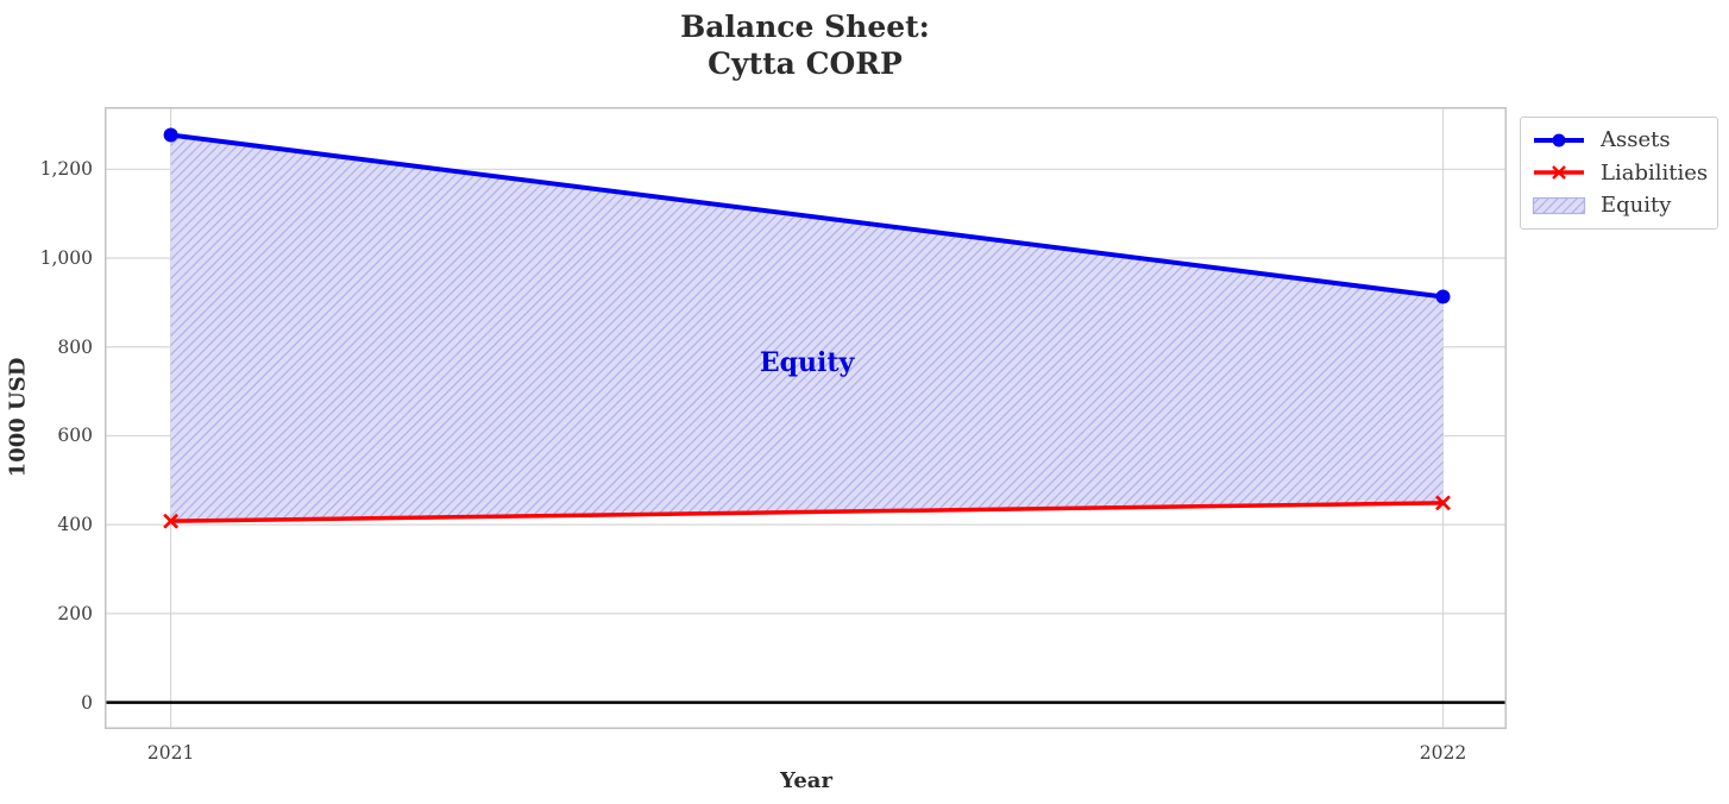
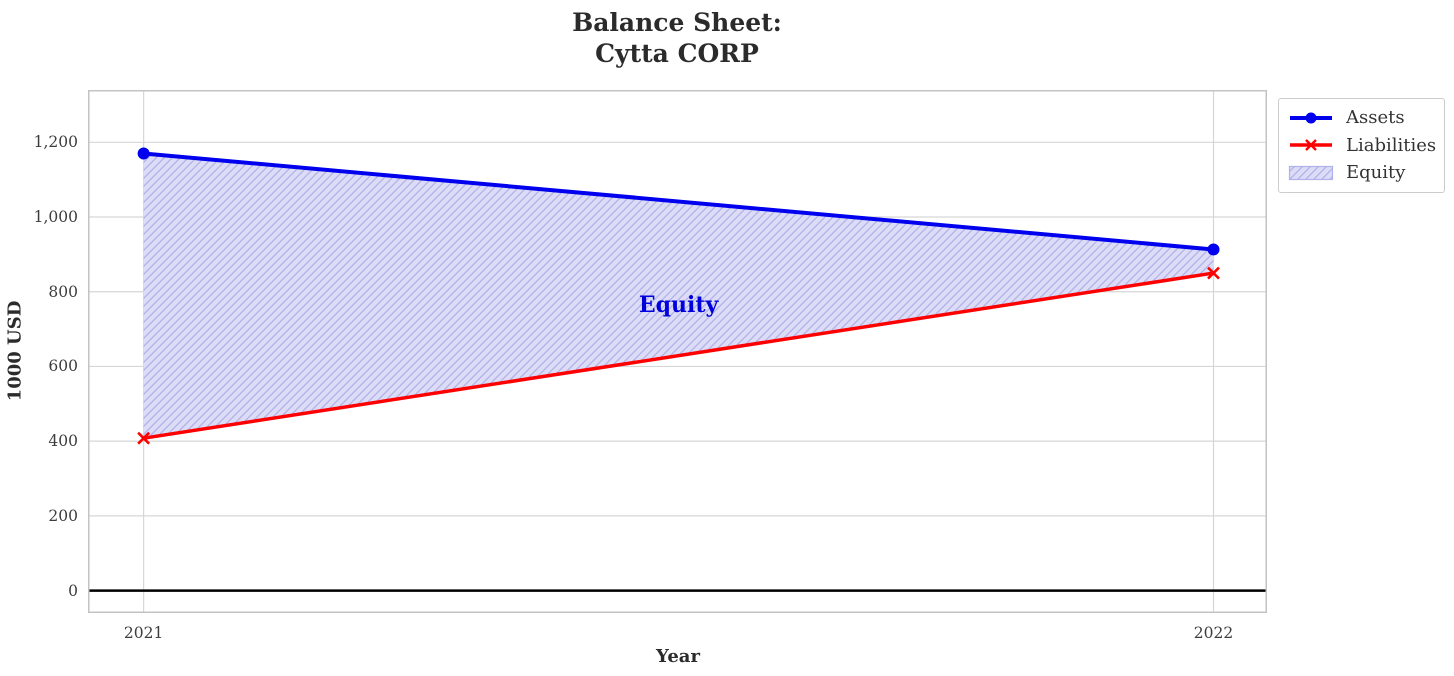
Assets/2021: 1280 -> 1170
Liabilities/2022: 450 -> 850
